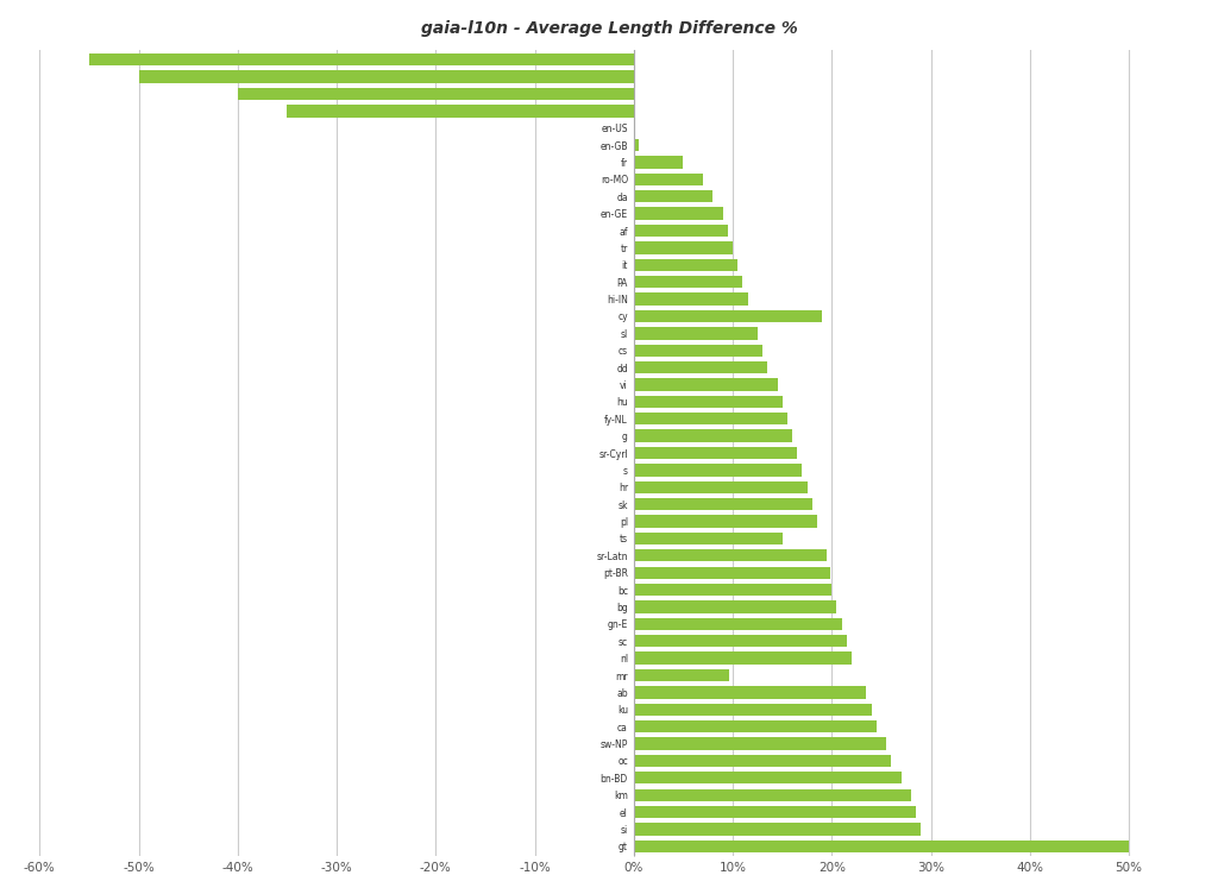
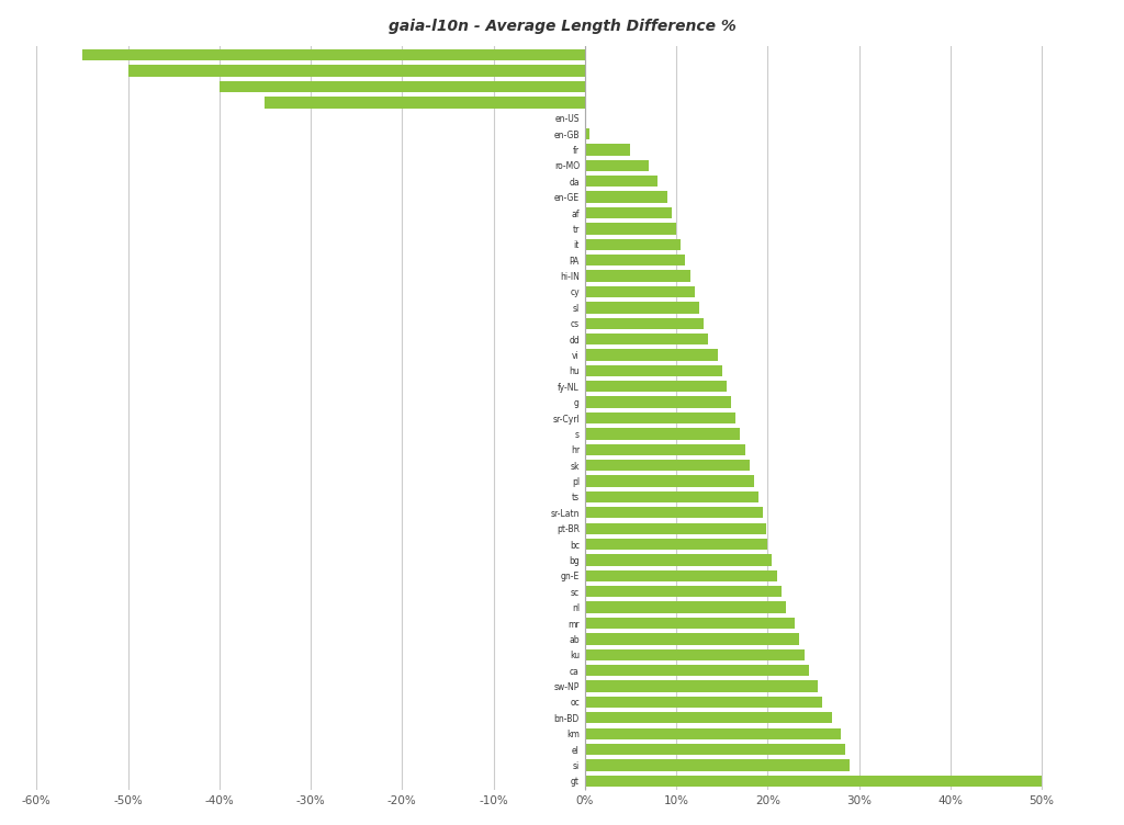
cy: 19.0% -> 12.0%
ts: 15.0% -> 19.0%
mr: 9.6% -> 23.0%
